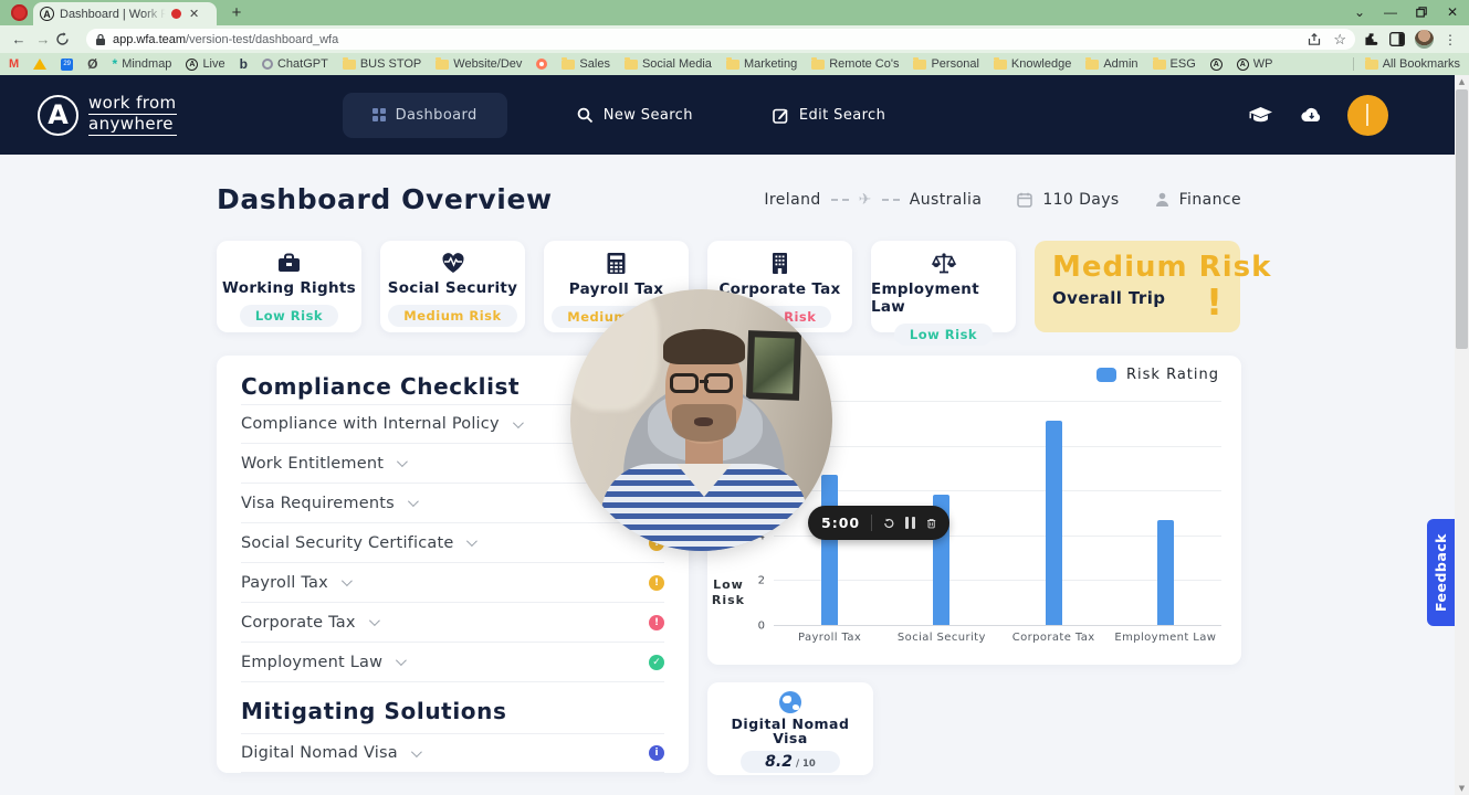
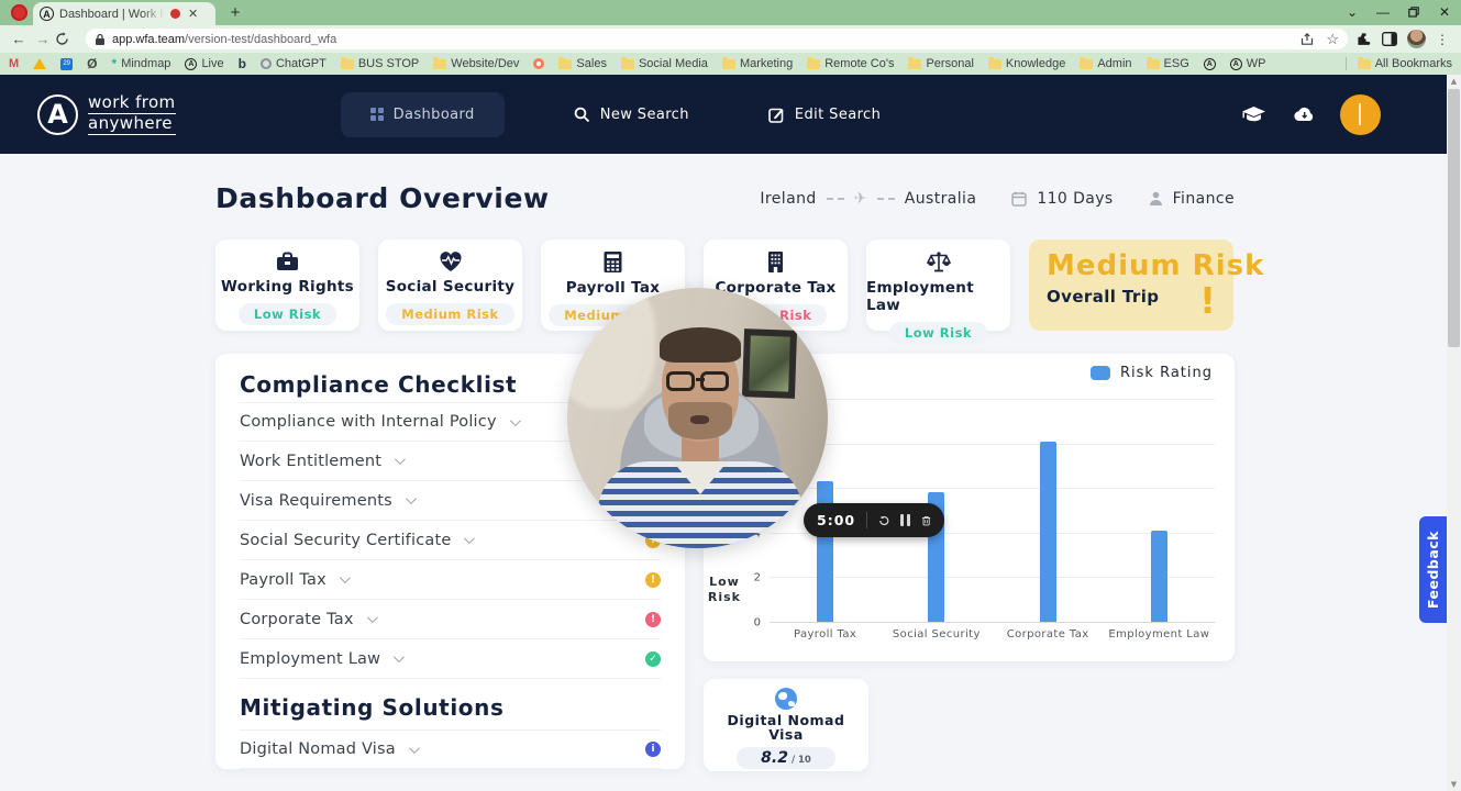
Payroll Tax: 6.7 -> 6.3
Corporate Tax: 9.1 -> 8.1
Employment Law: 4.7 -> 4.1
